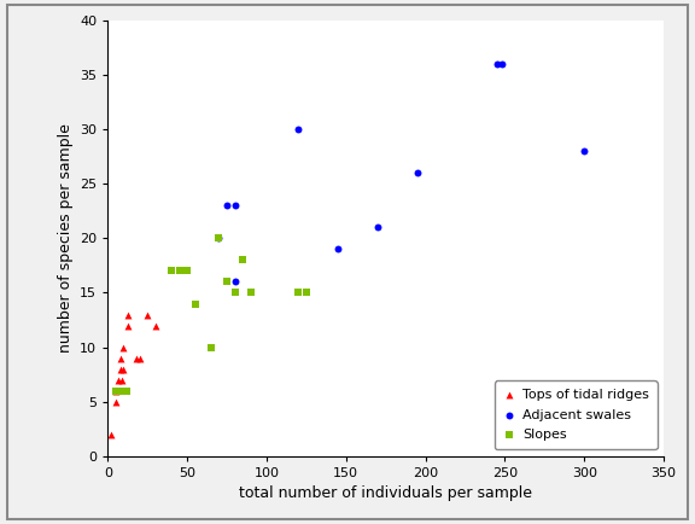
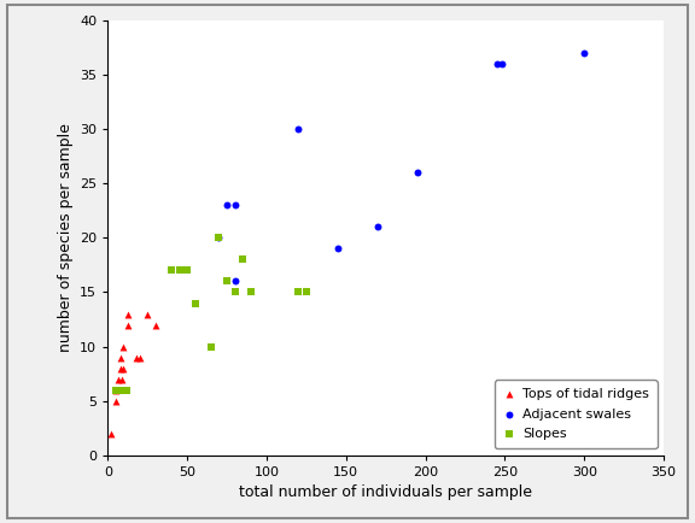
Adjacent swales/300: 28 -> 37
